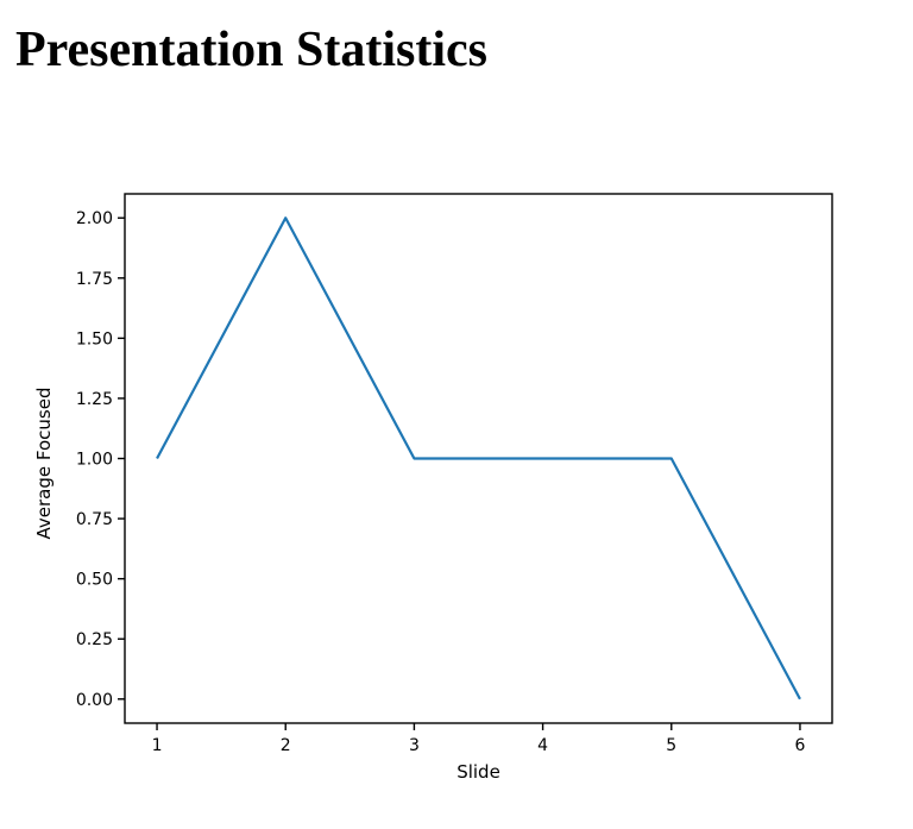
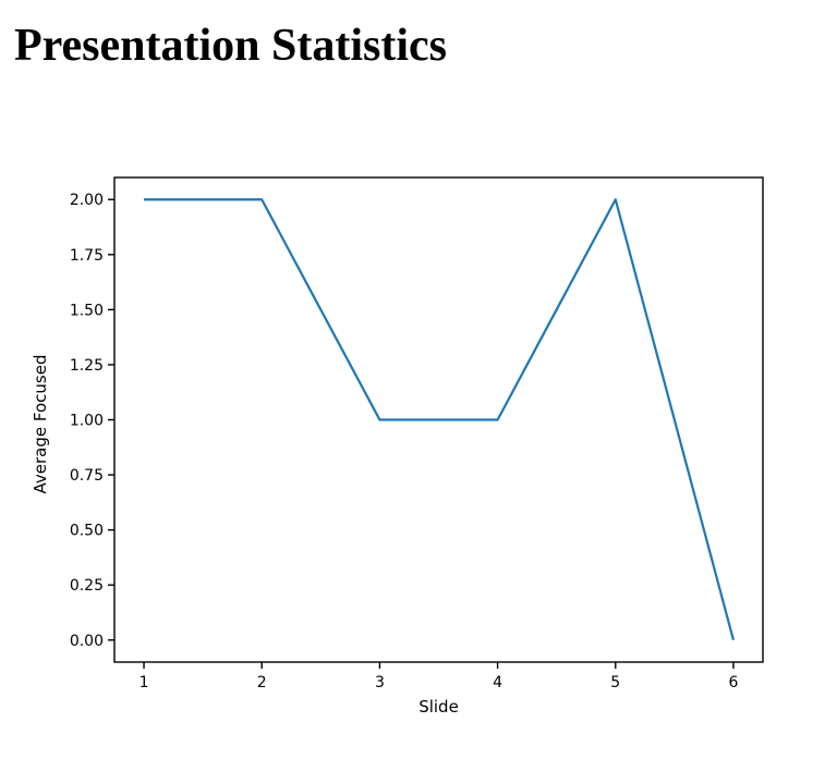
1: 1 -> 2
5: 1 -> 2
